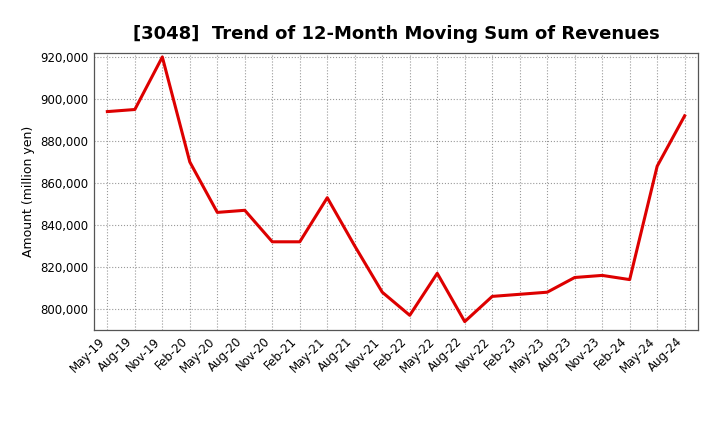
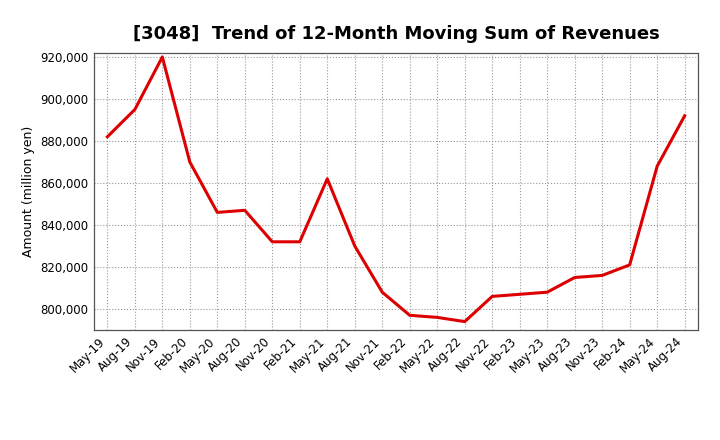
May-19: 894,000 -> 882,000
May-21: 853,000 -> 862,000
May-22: 817,000 -> 796,000
Feb-24: 814,000 -> 821,000
